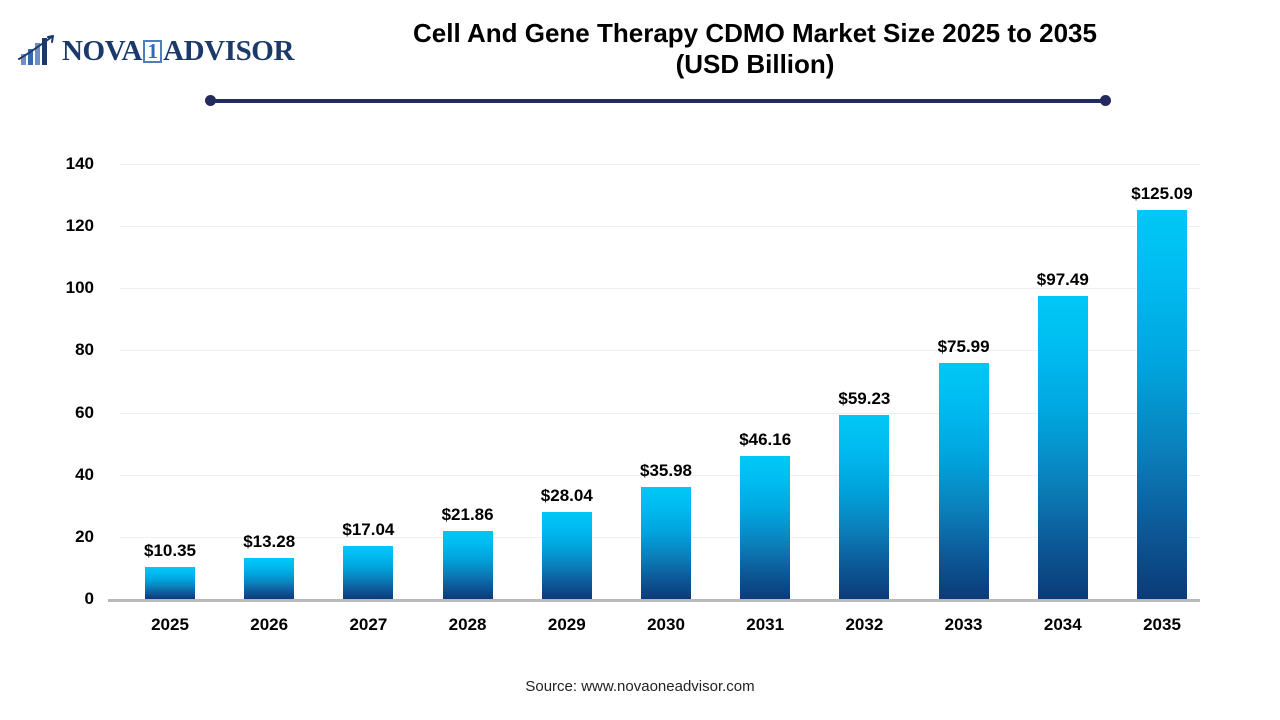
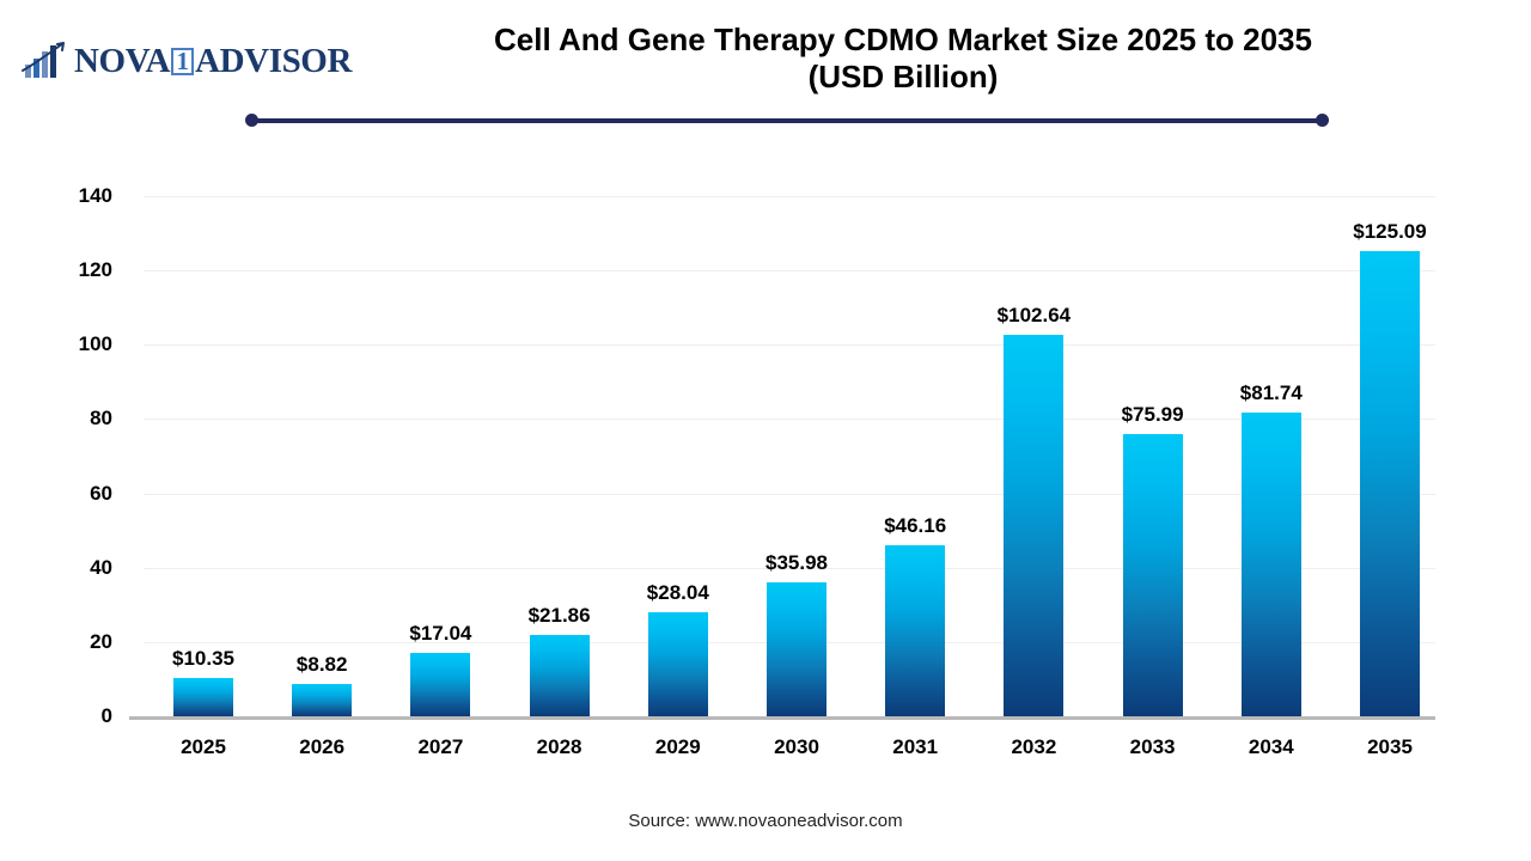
2026: $13.28 -> $8.82
2032: $59.23 -> $102.64
2034: $97.49 -> $81.74
